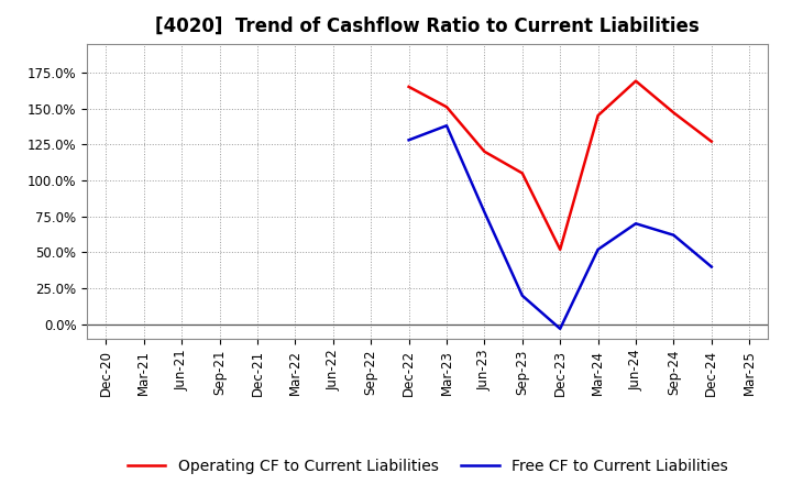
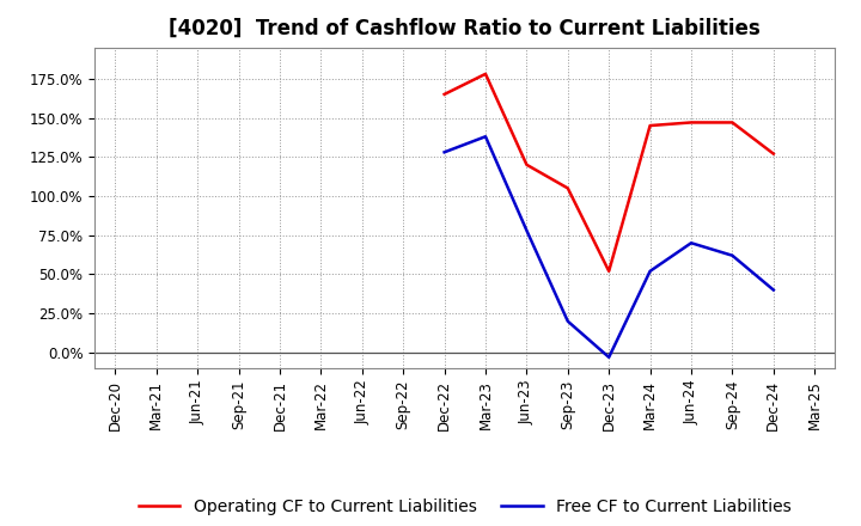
Operating CF to Current Liabilities/Mar-23: 151% -> 178%
Operating CF to Current Liabilities/Jun-24: 169% -> 147%
